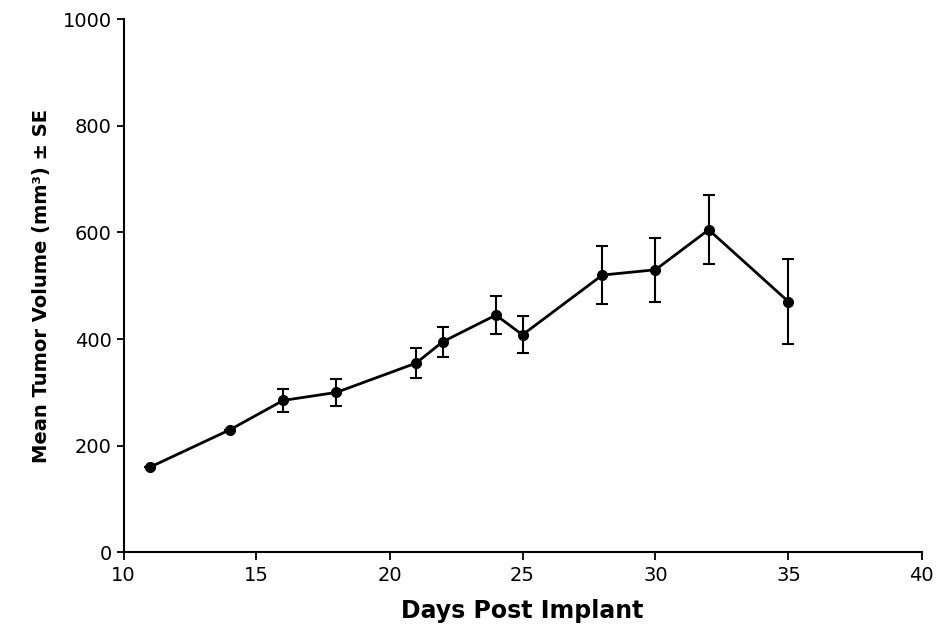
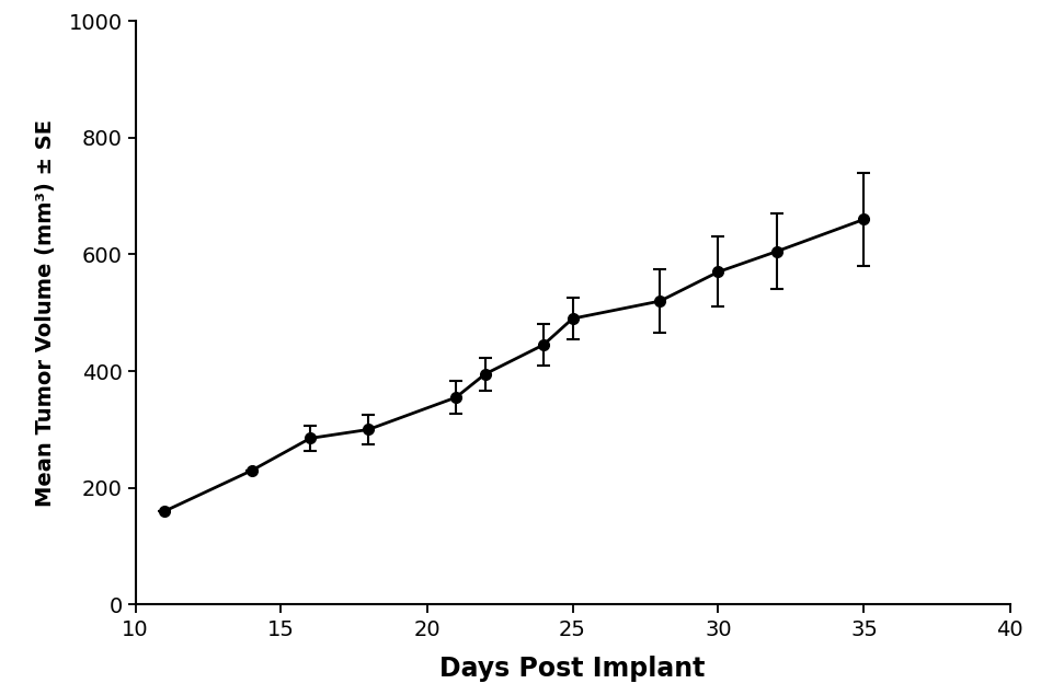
25: 408 -> 490
30: 530 -> 570
35: 470 -> 660
